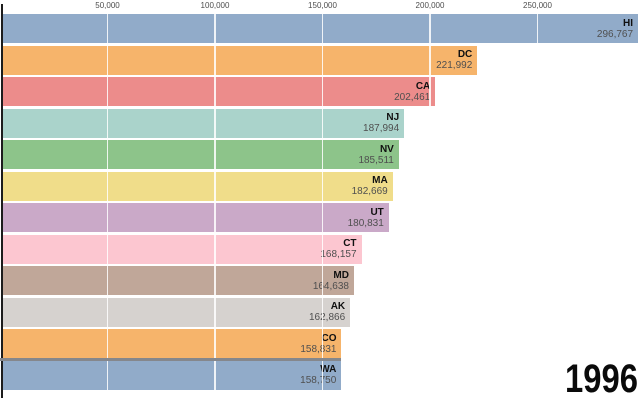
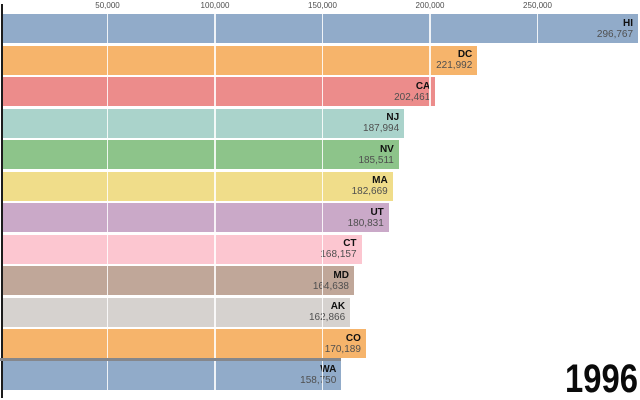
CO: 158,831 -> 170,189
